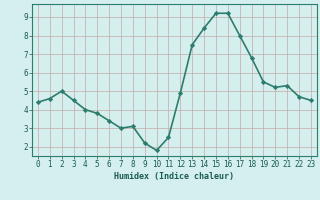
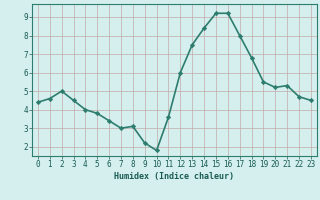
11: 2.5 -> 3.6
12: 4.9 -> 6.0
